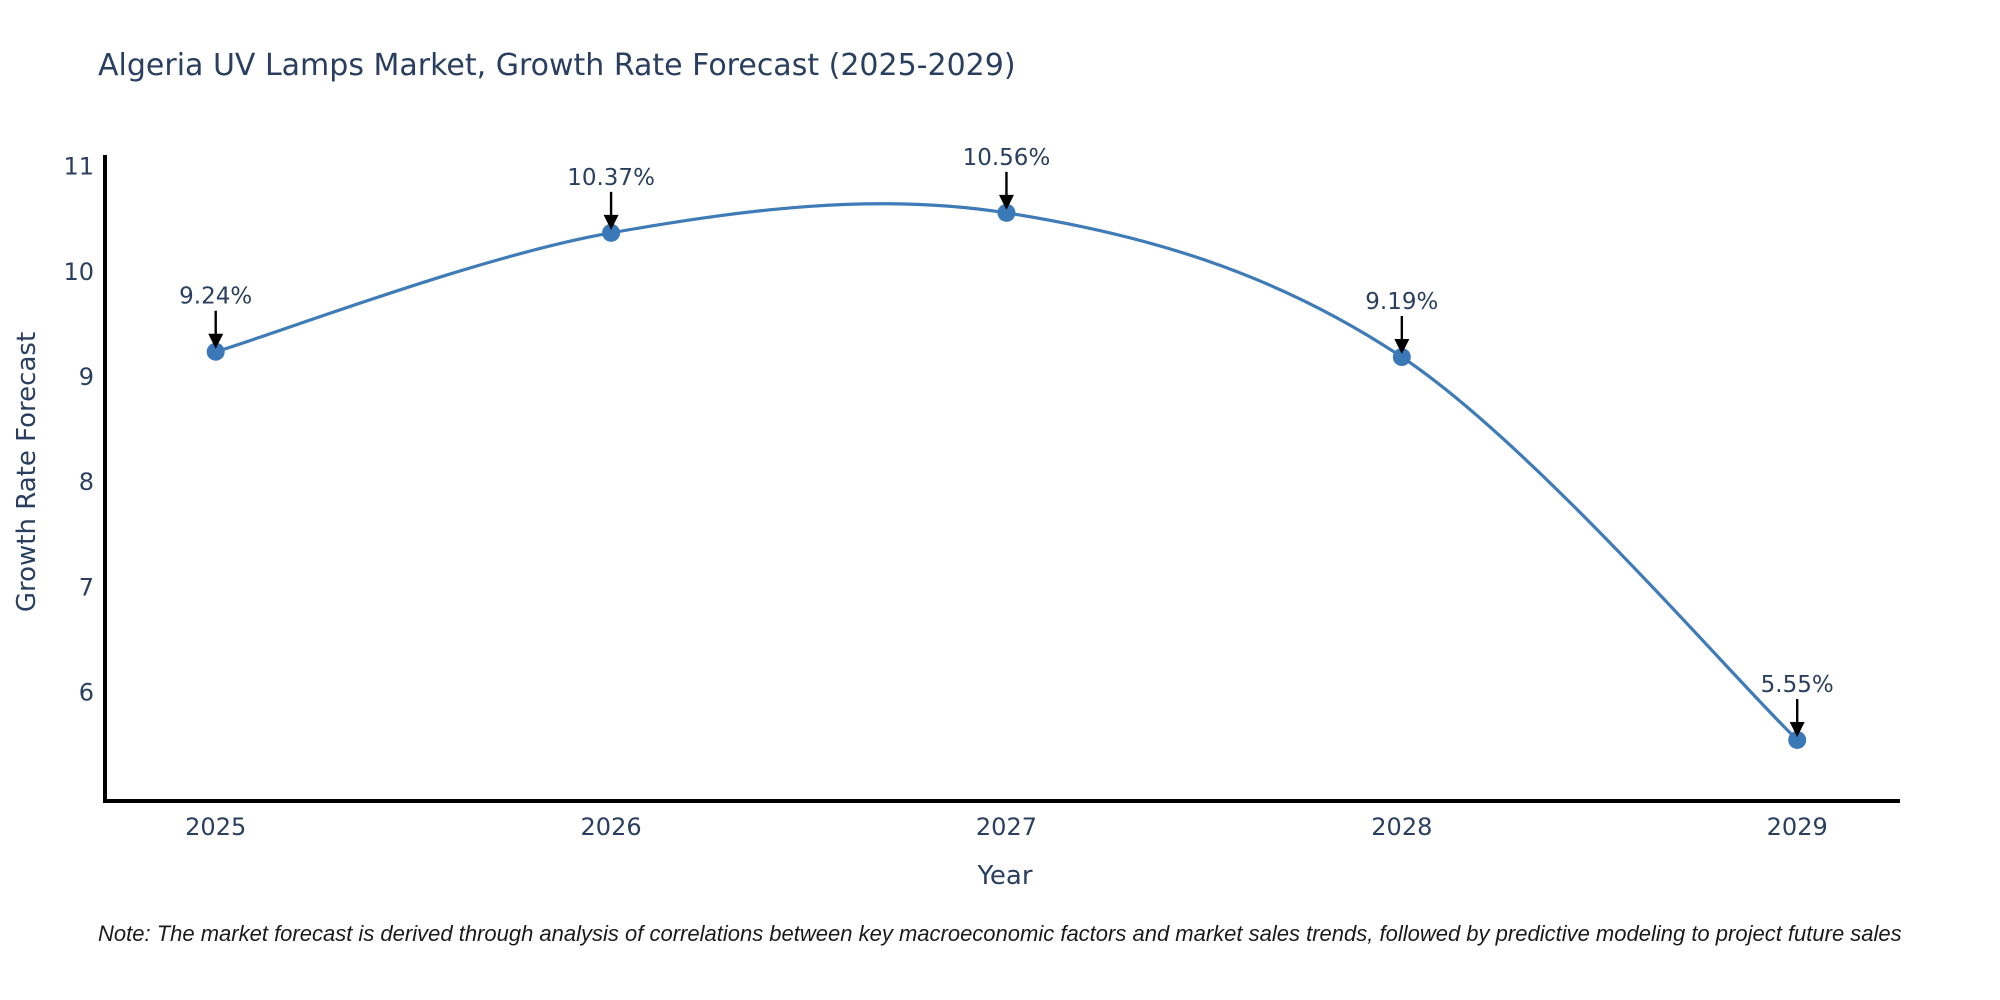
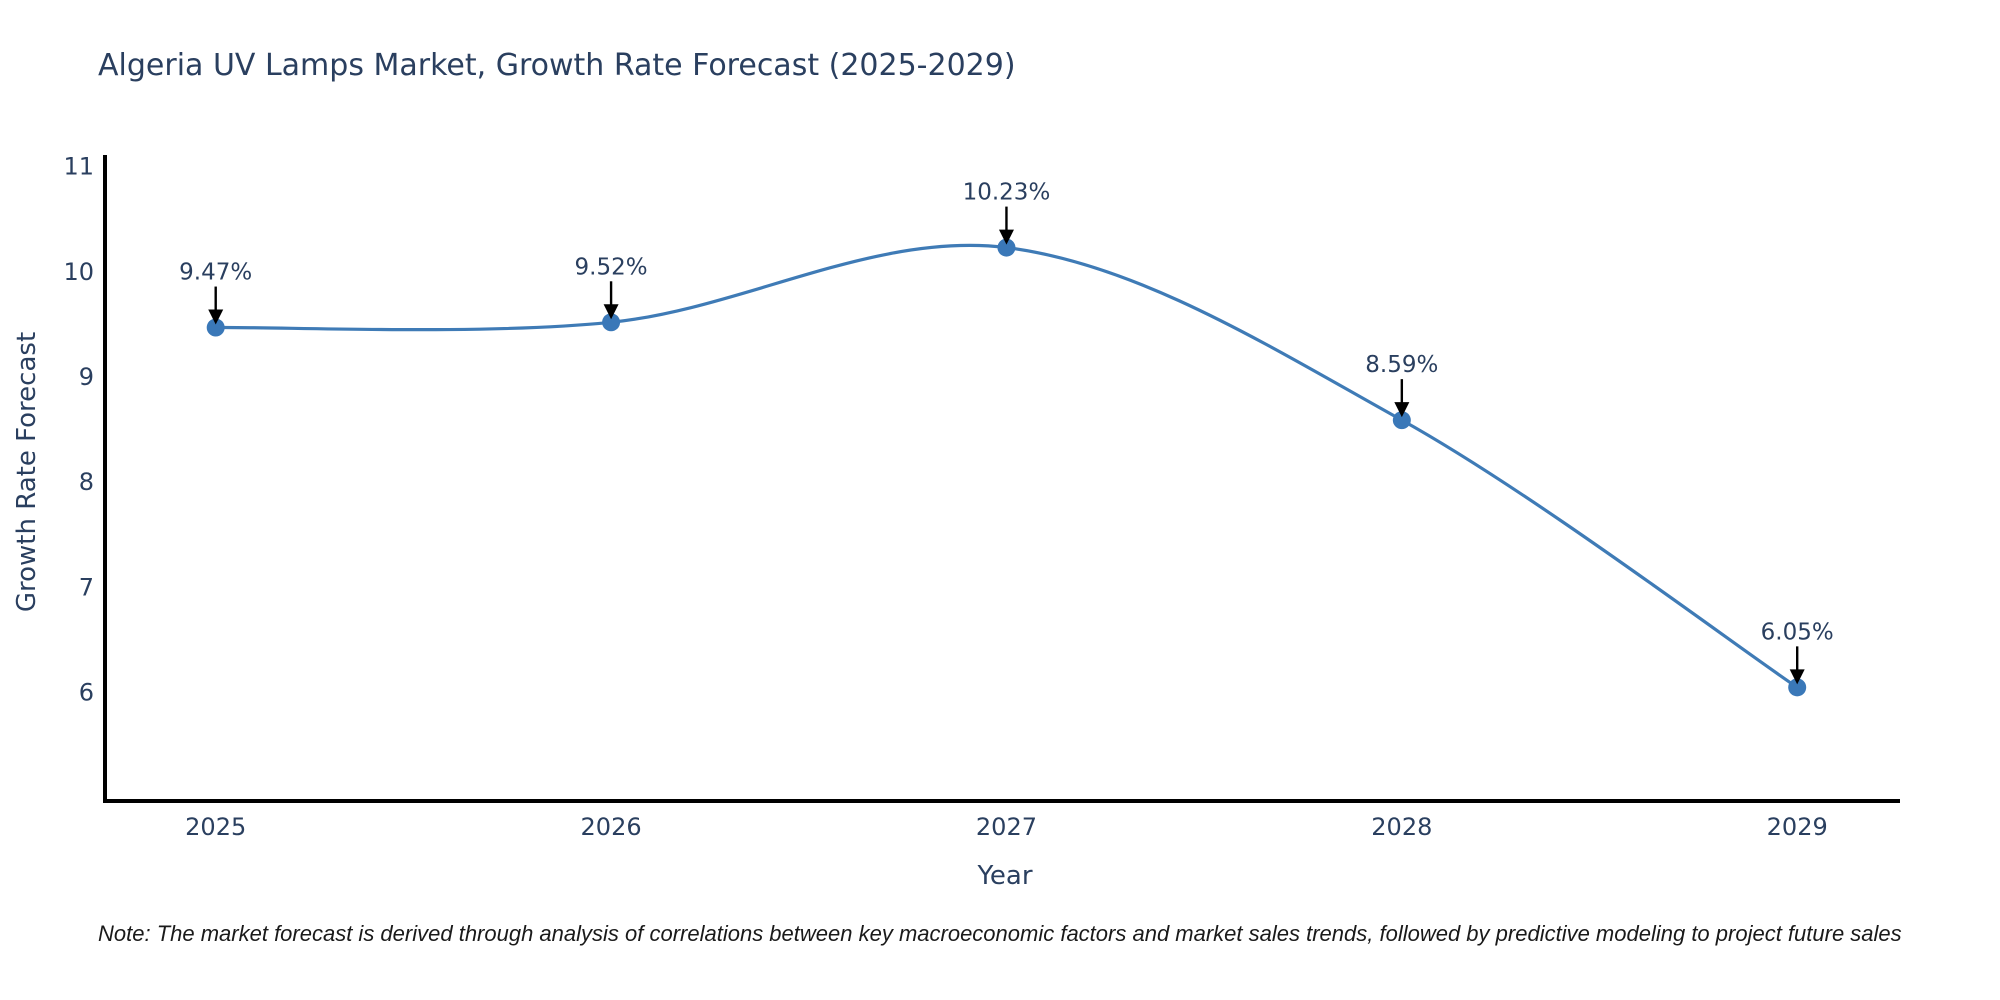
2025: 9.24% -> 9.47%
2026: 10.37% -> 9.52%
2027: 10.56% -> 10.23%
2028: 9.19% -> 8.59%
2029: 5.55% -> 6.05%
